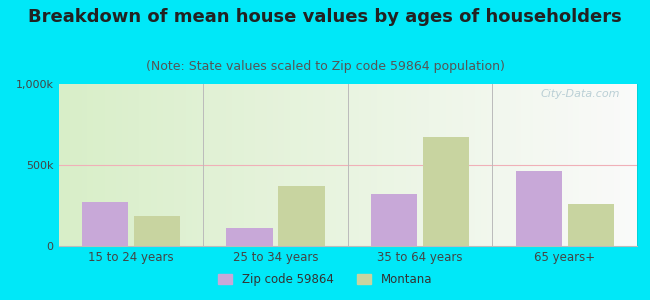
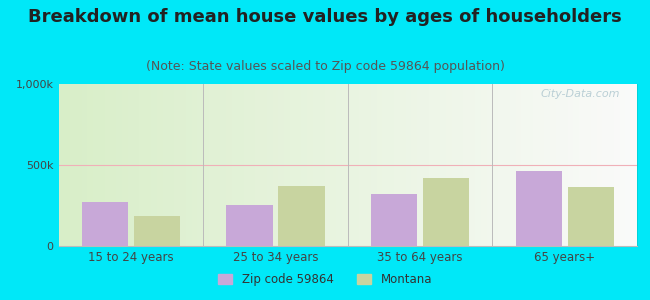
Zip code 59864/25 to 34 years: 110k -> 260k
Montana/35 to 64 years: 670k -> 420k
Montana/65 years+: 260k -> 360k
